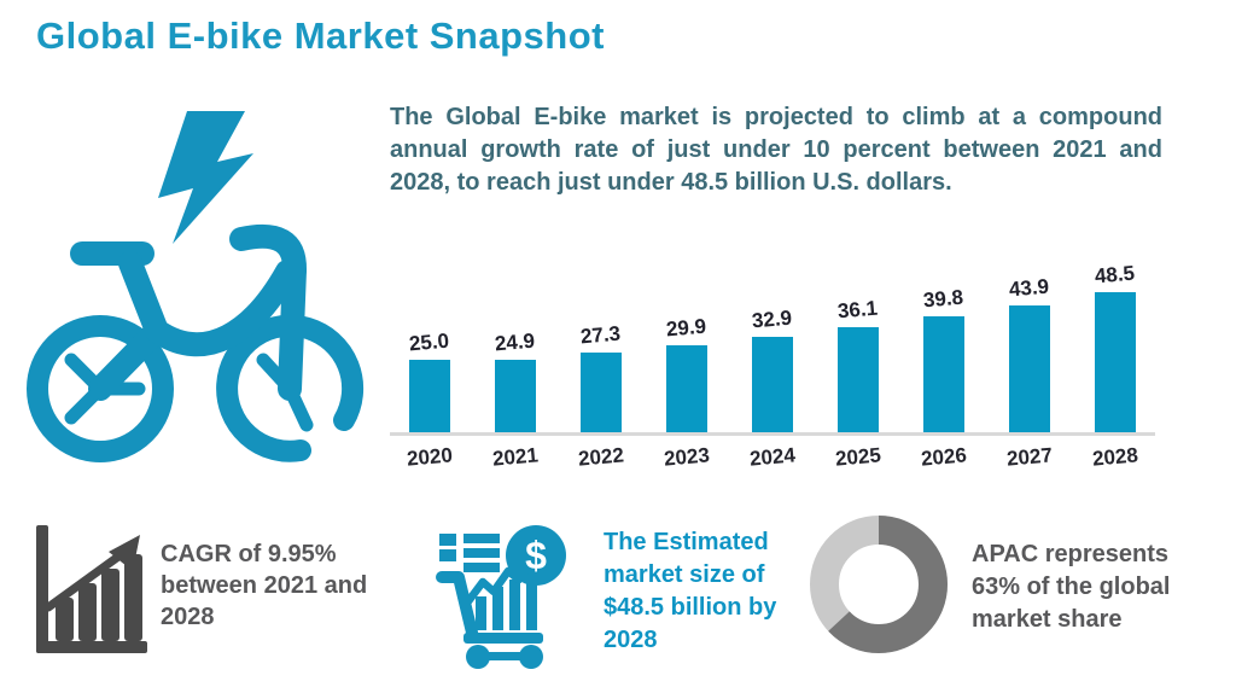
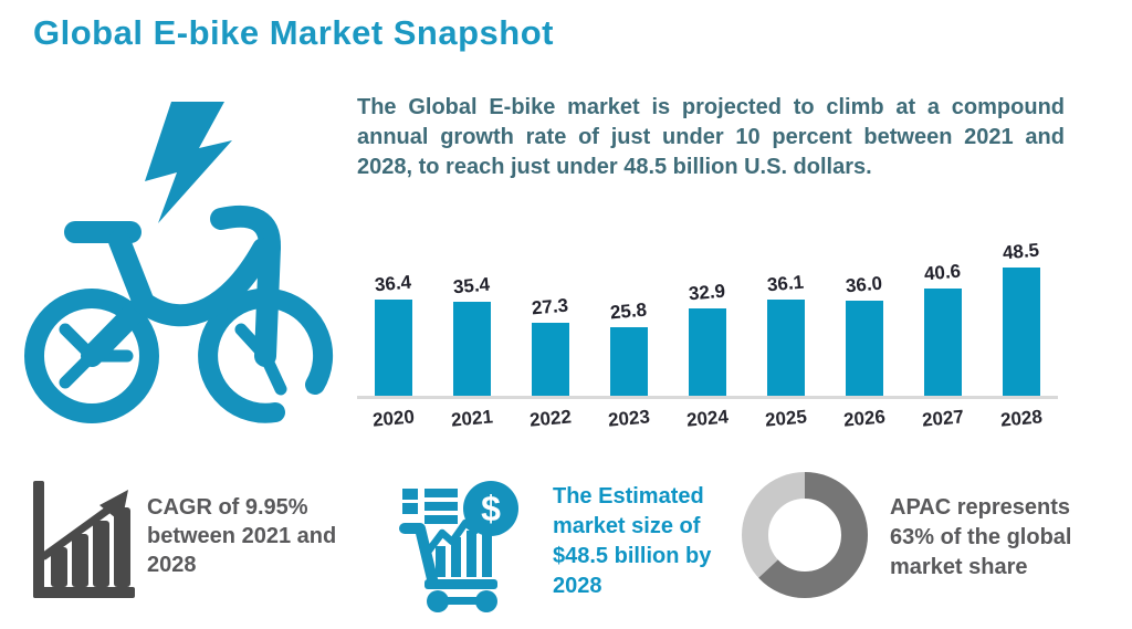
2020: 25.0 -> 36.4
2021: 24.9 -> 35.4
2023: 29.9 -> 25.8
2026: 39.8 -> 36.0
2027: 43.9 -> 40.6
